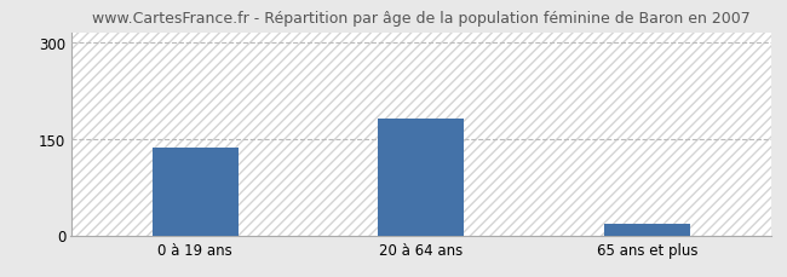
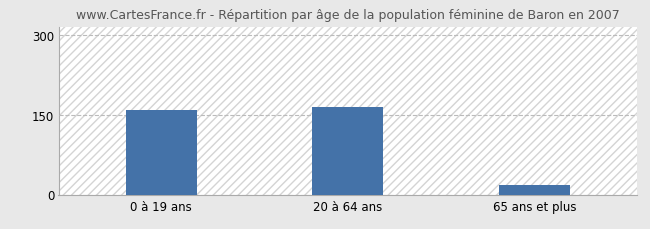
0 à 19 ans: 136 -> 158
20 à 64 ans: 181 -> 164
